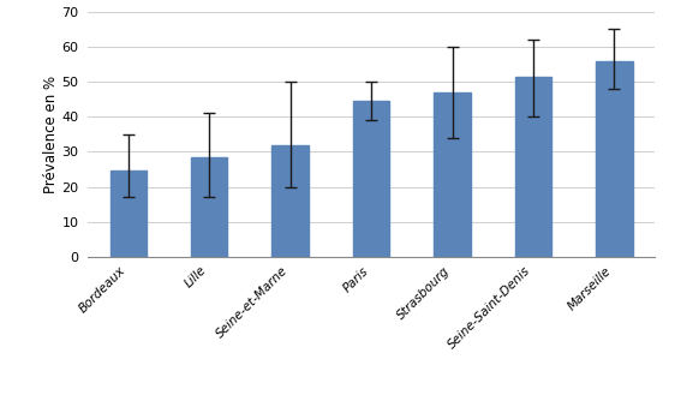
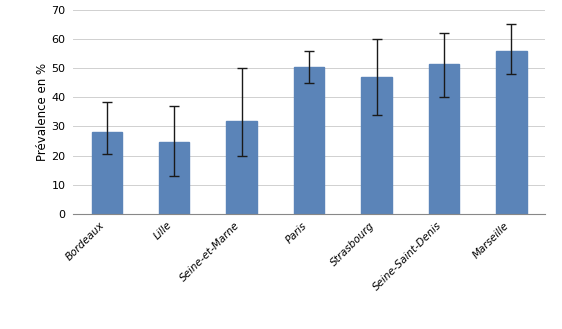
Bordeaux: 24.5 -> 28.0
Lille: 28.5 -> 24.5
Paris: 44.5 -> 50.5
